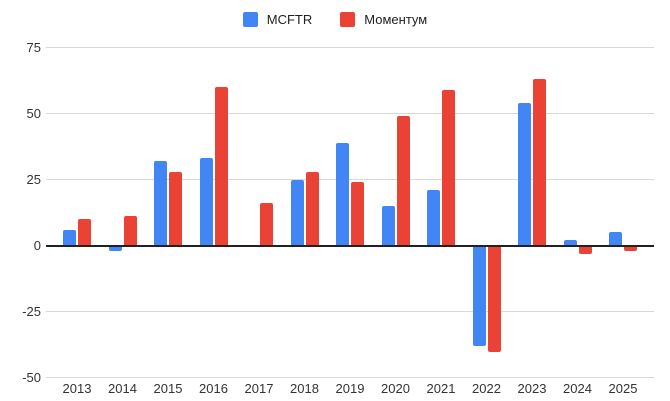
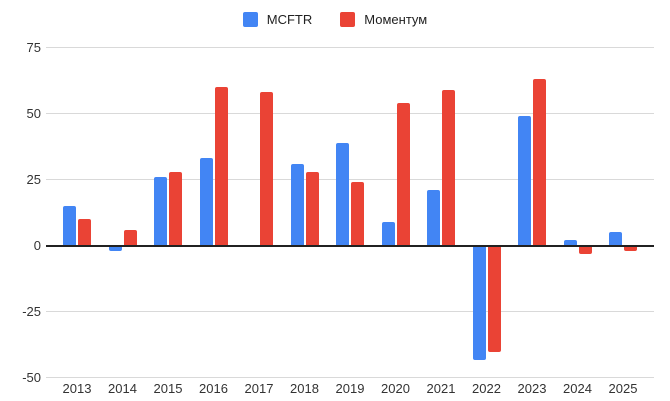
MCFTR/2013: 6 -> 15
Моментум/2014: 11 -> 6
MCFTR/2015: 32 -> 26
Моментум/2017: 16 -> 58
MCFTR/2018: 25 -> 31
MCFTR/2020: 15 -> 9
Моментум/2020: 49 -> 54
MCFTR/2022: -38 -> -43
MCFTR/2023: 54 -> 49
